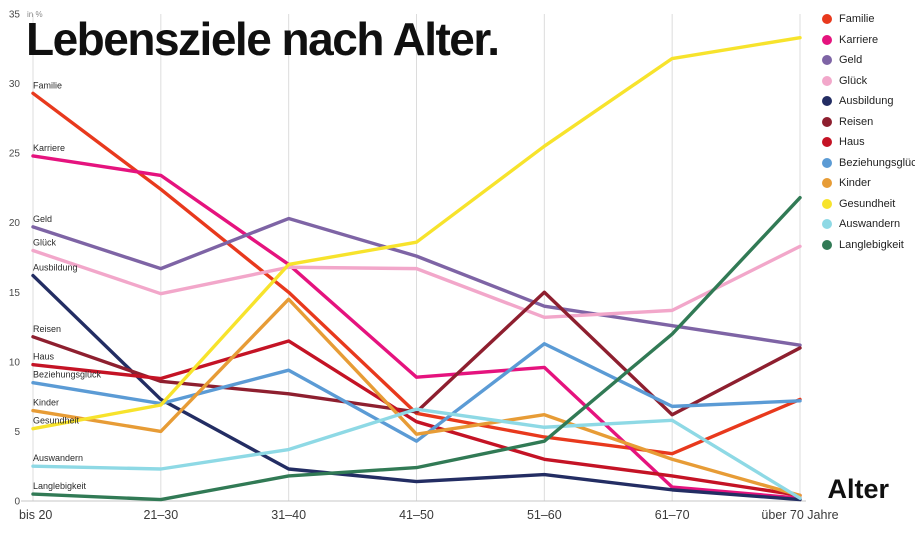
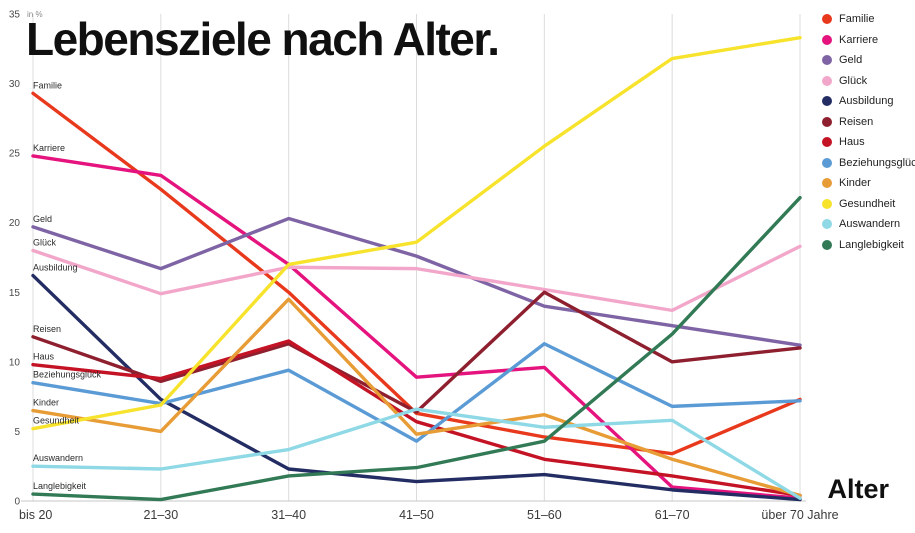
Reisen/31–40: 7.7 -> 11.3
Glück/51–60: 13.2 -> 15.2
Reisen/61–70: 6.2 -> 10.0
